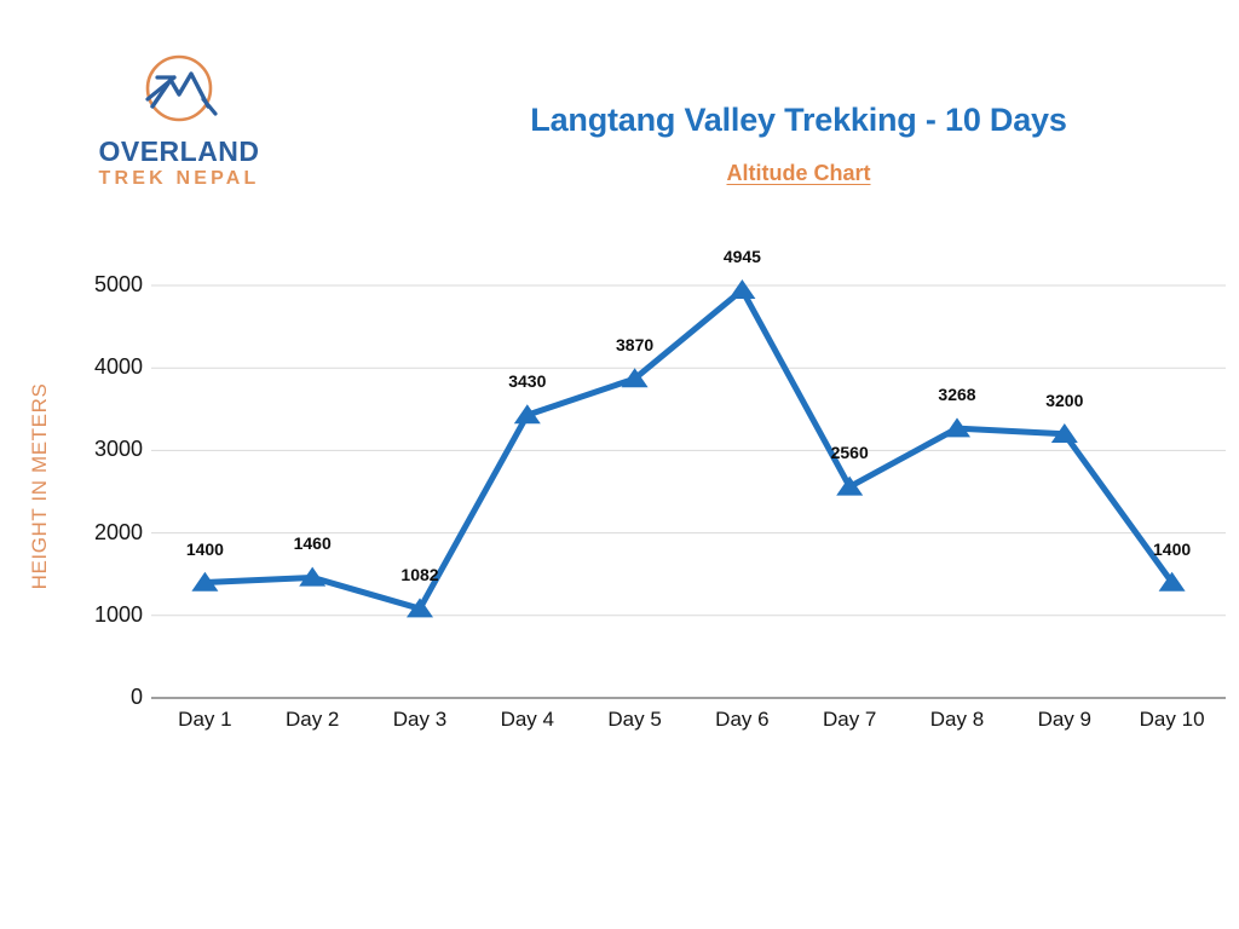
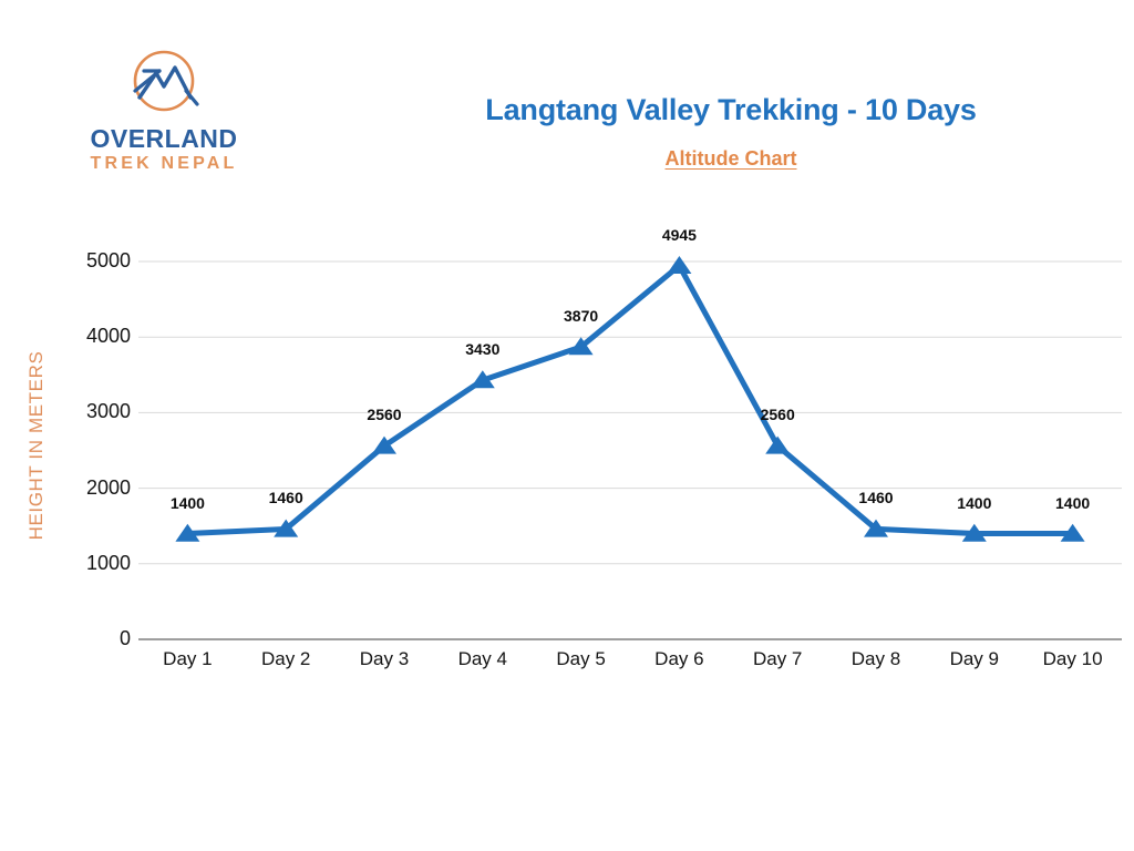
Day 3: 1082 -> 2560
Day 8: 3268 -> 1460
Day 9: 3200 -> 1400
